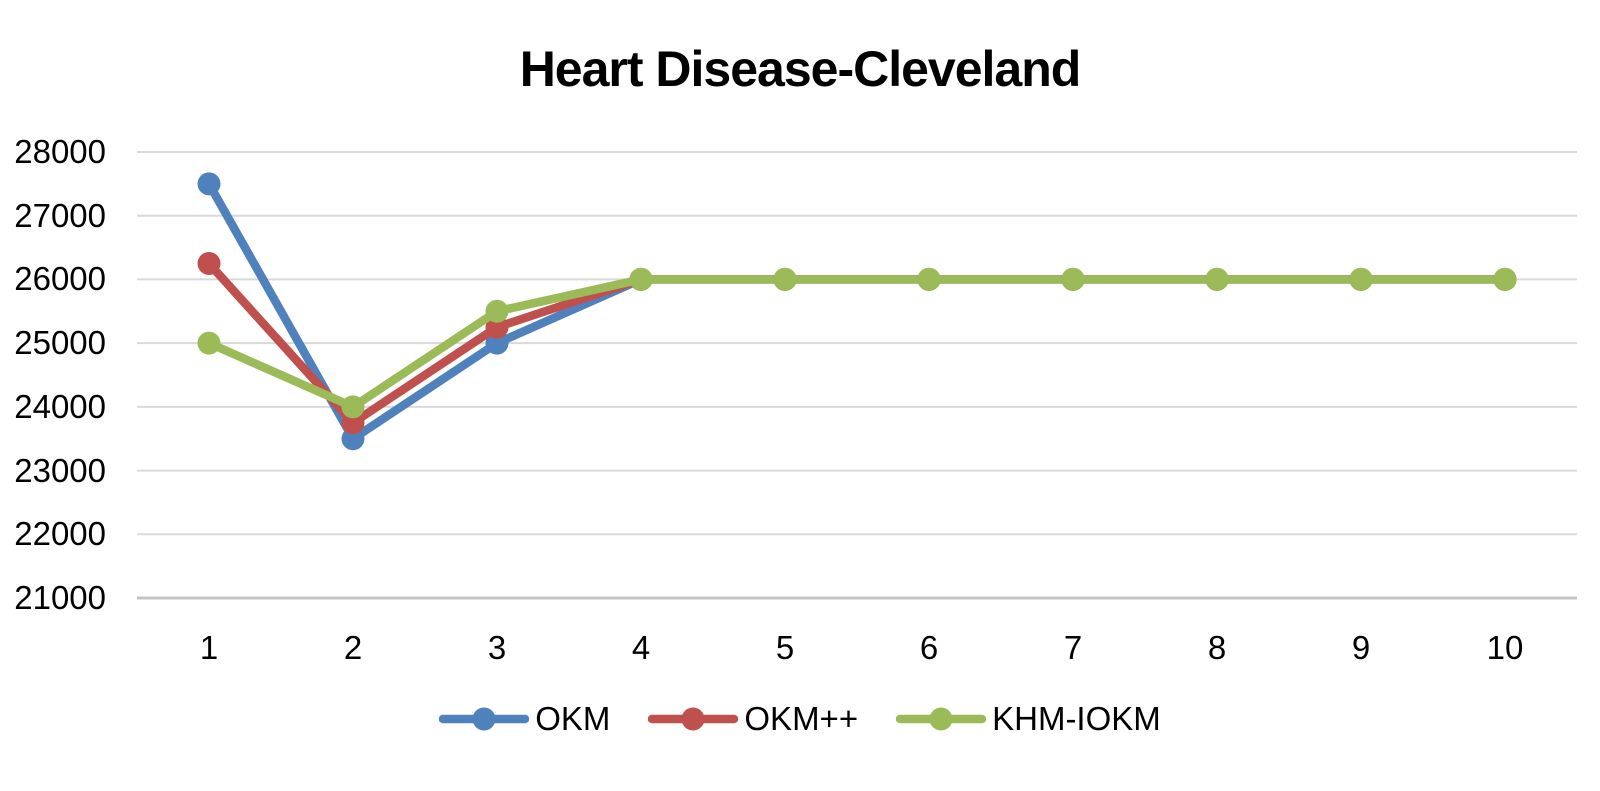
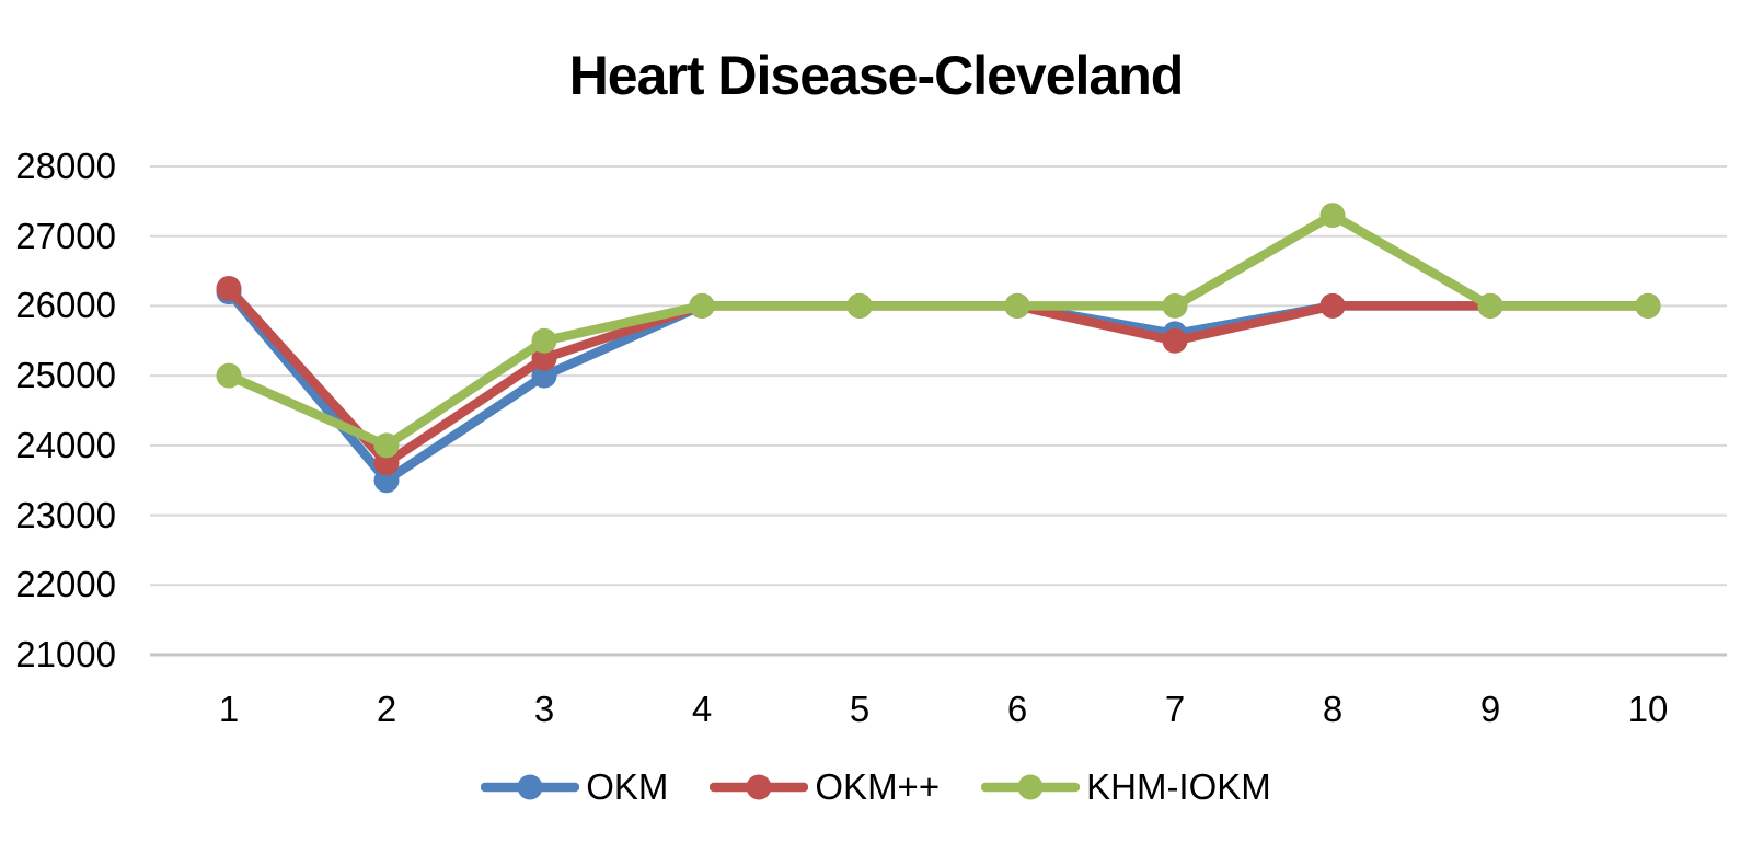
OKM/1: 27500 -> 26200
OKM/7: 26000 -> 25600
OKM++/7: 26000 -> 25500
KHM-IOKM/8: 26000 -> 27300
